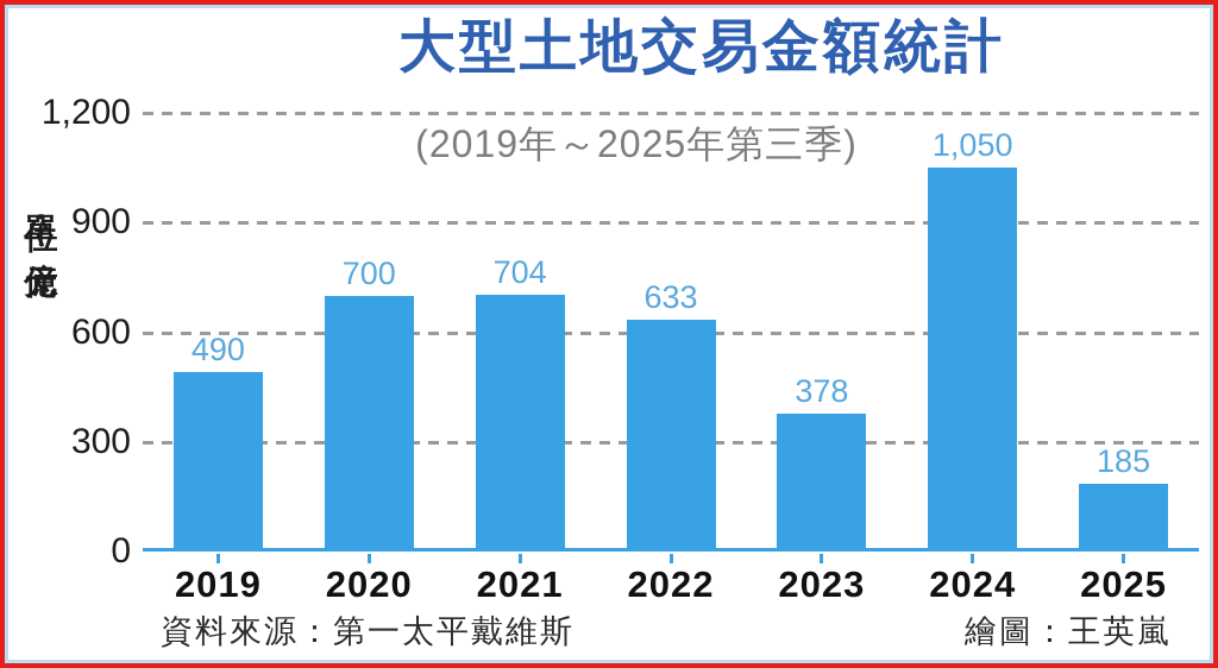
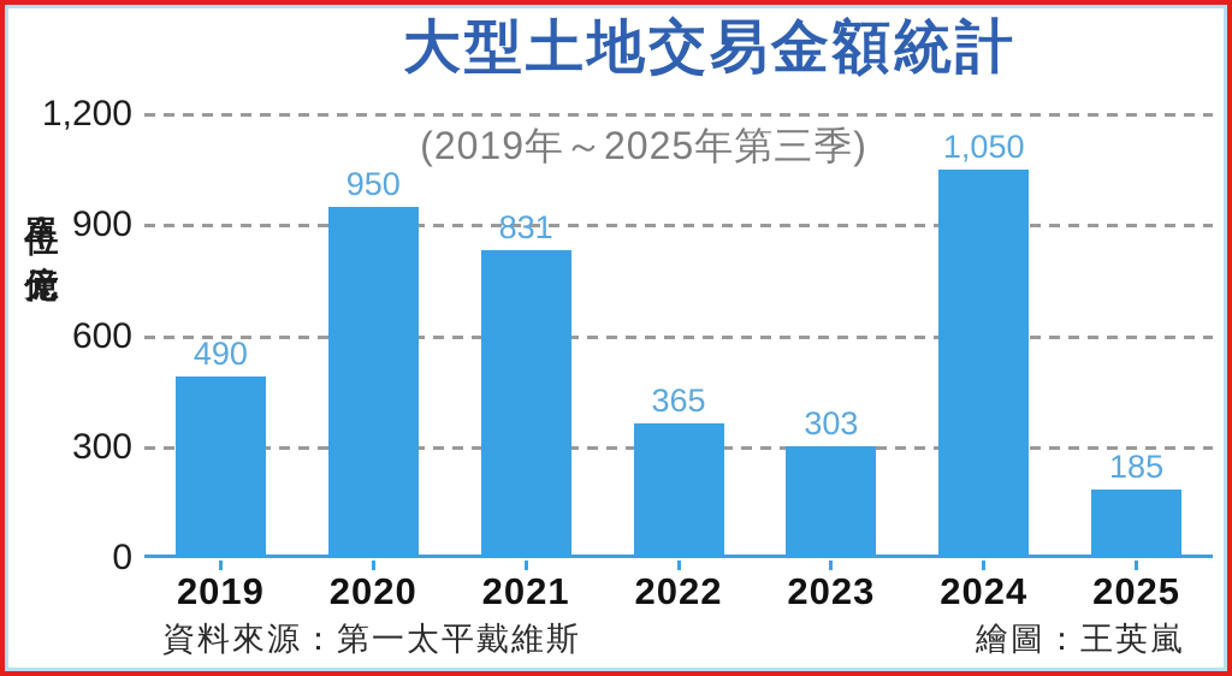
2020: 700 -> 950
2021: 704 -> 831
2022: 633 -> 365
2023: 378 -> 303
